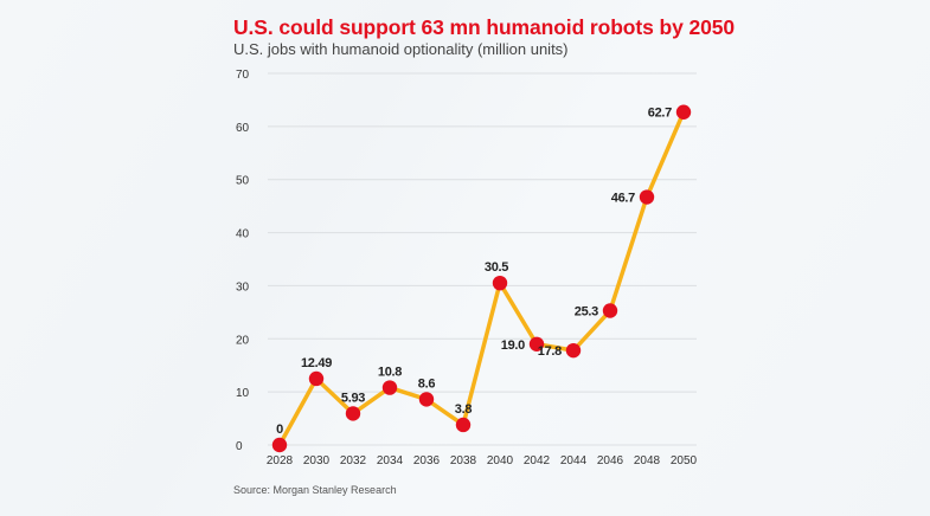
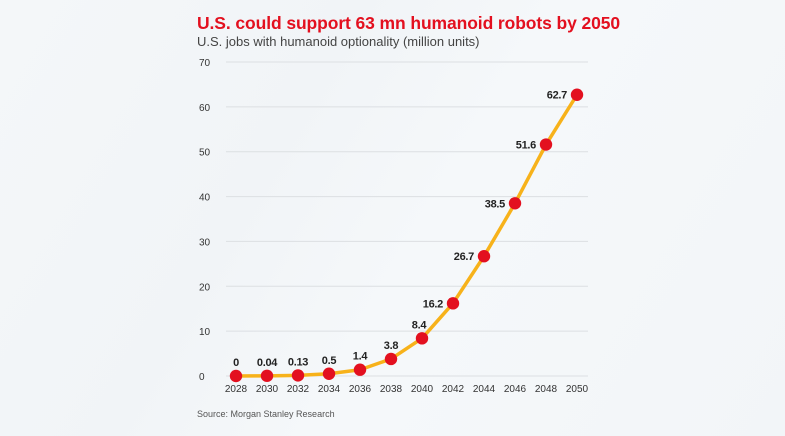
2030: 12.49 -> 0.04
2032: 5.93 -> 0.13
2034: 10.8 -> 0.5
2036: 8.6 -> 1.4
2040: 30.5 -> 8.4
2042: 19.0 -> 16.2
2044: 17.8 -> 26.7
2046: 25.3 -> 38.5
2048: 46.7 -> 51.6
